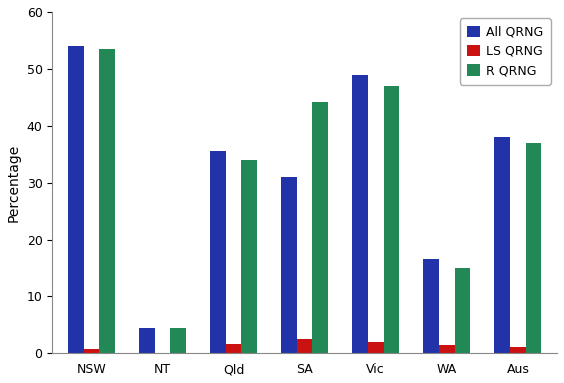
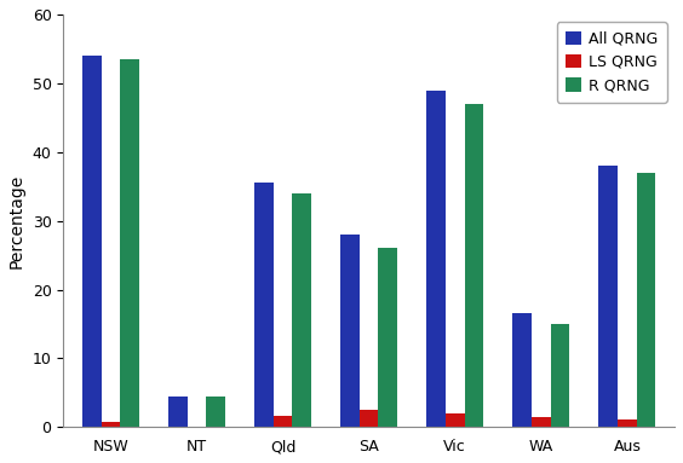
All QRNG/SA: 31.0 -> 28.0
R QRNG/SA: 44.2 -> 26.0
